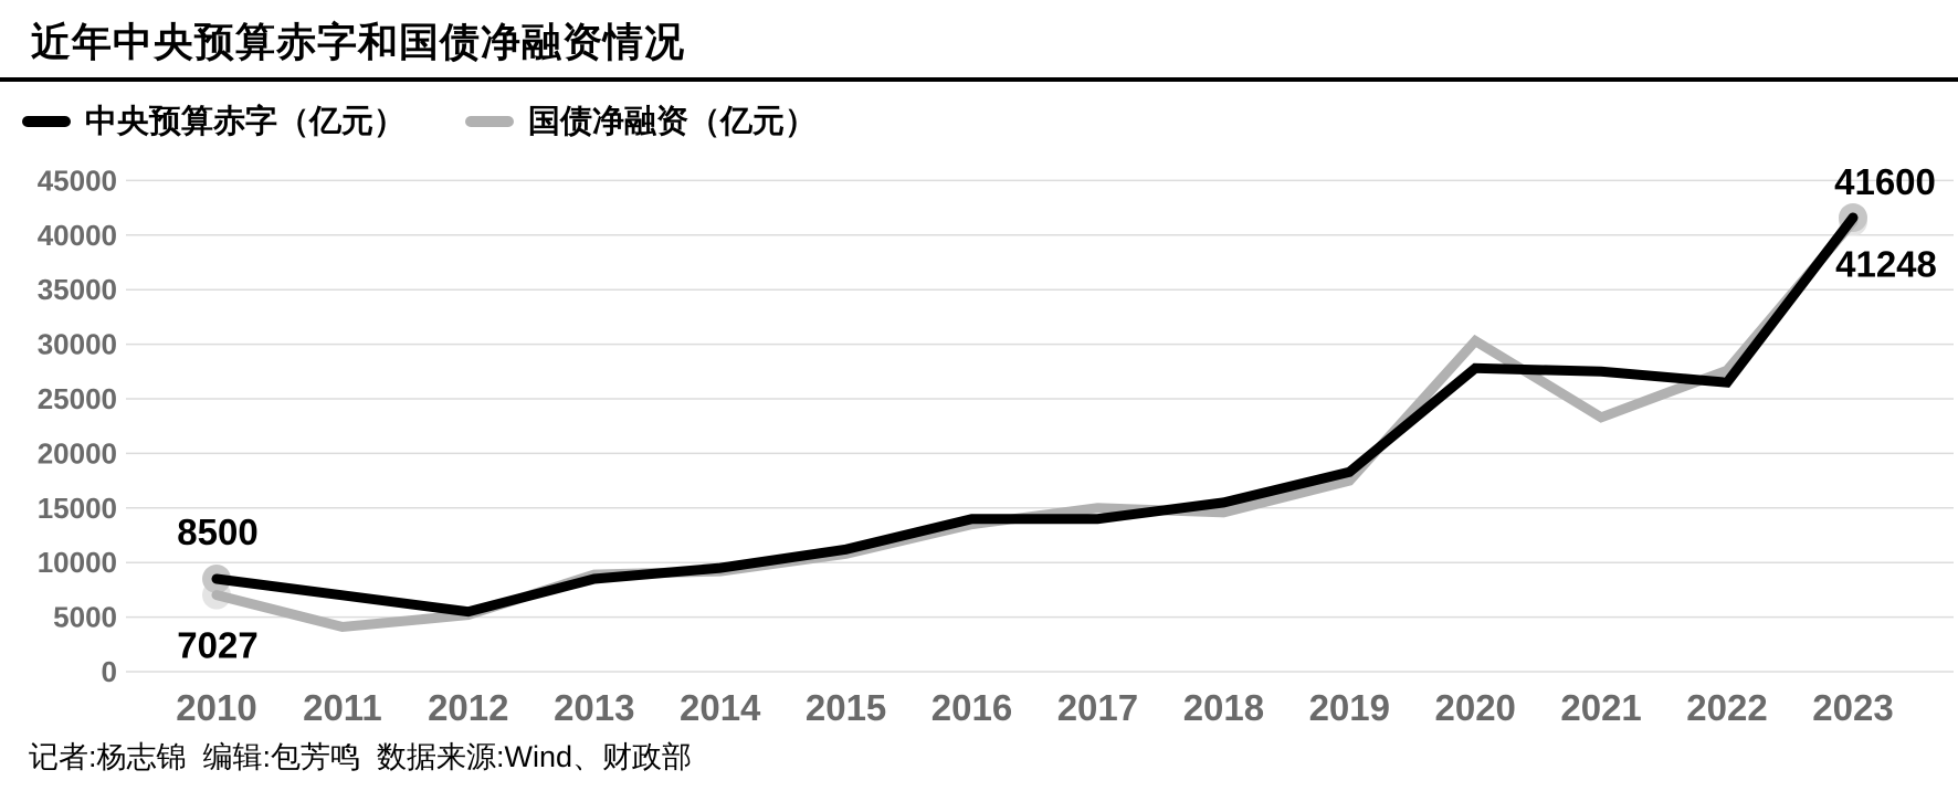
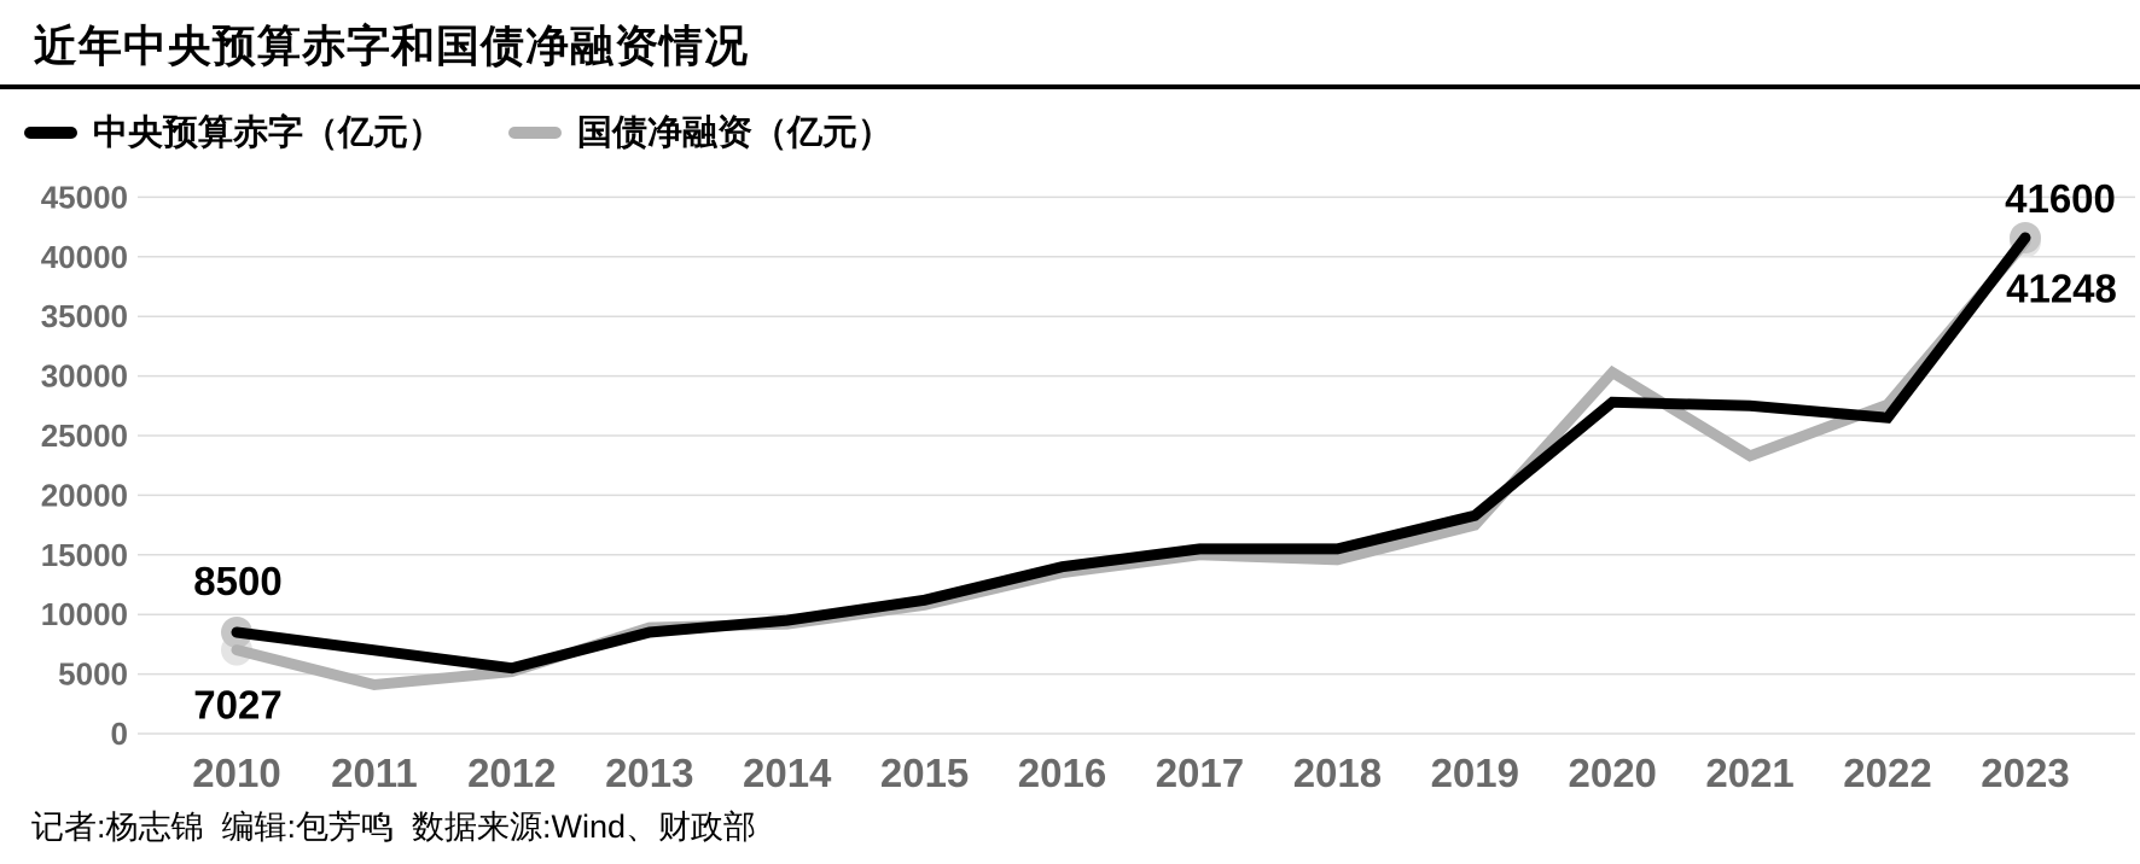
中央预算赤字（亿元）/2017: 14000 -> 16000
